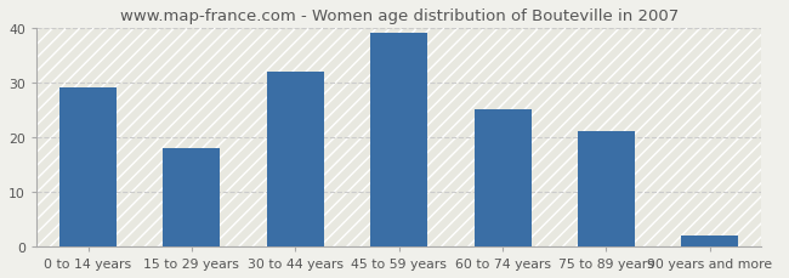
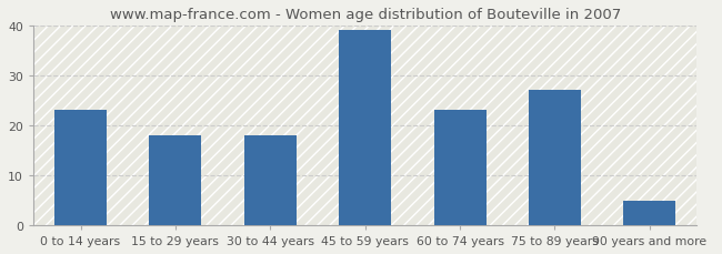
0 to 14 years: 29 -> 23
30 to 44 years: 32 -> 18
60 to 74 years: 25 -> 23
75 to 89 years: 21 -> 27
90 years and more: 2 -> 5
